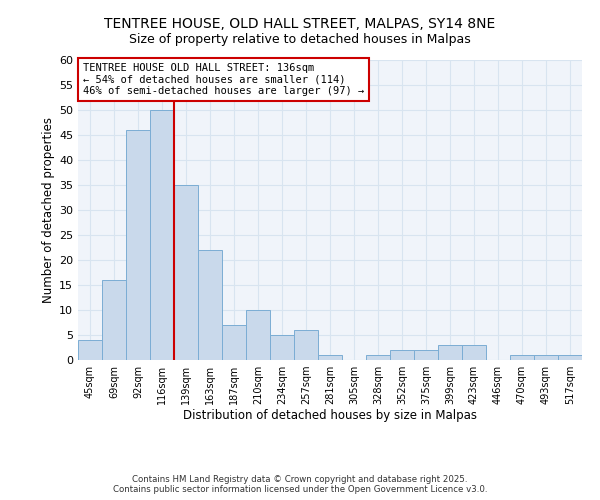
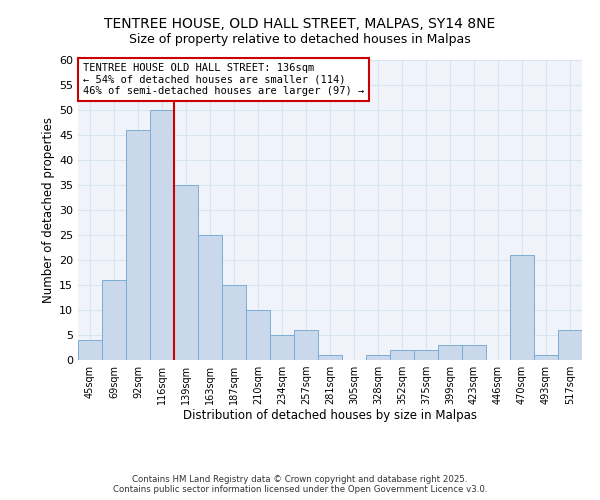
163sqm: 22 -> 25
187sqm: 7 -> 15
470sqm: 1 -> 21
517sqm: 1 -> 6
